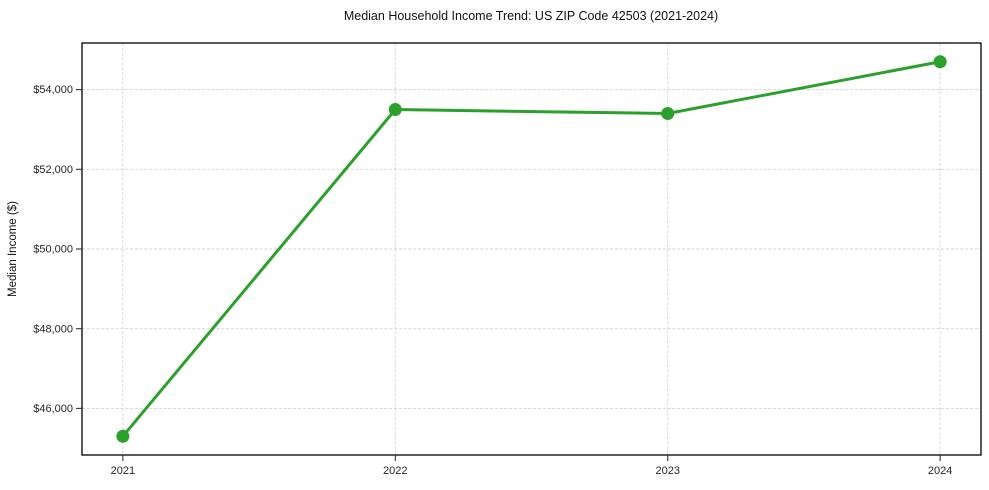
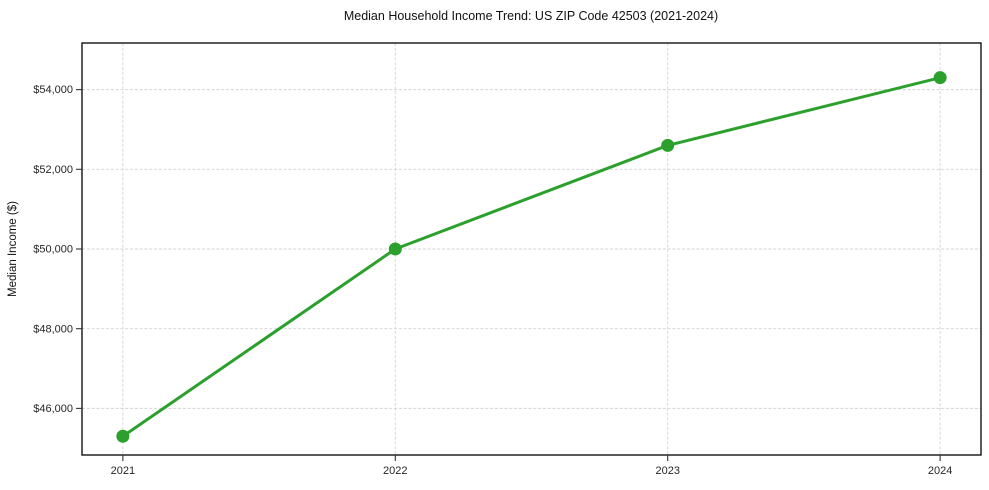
2022: $53500 -> $50000
2023: $53400 -> $52600
2024: $54700 -> $54300
